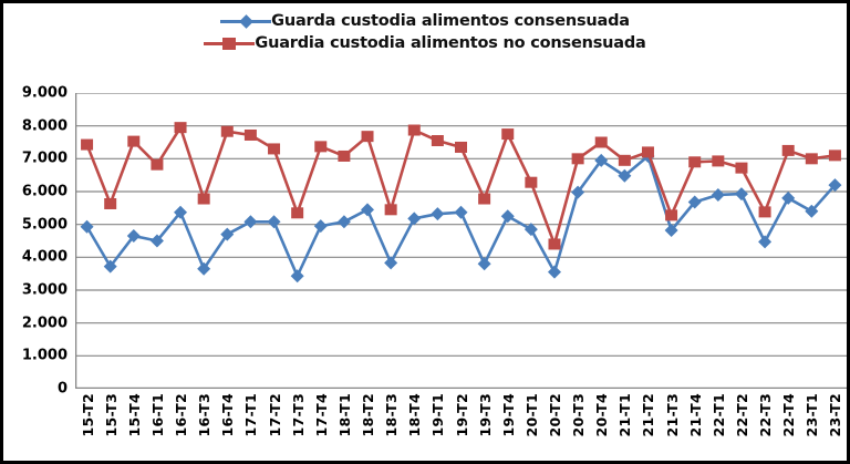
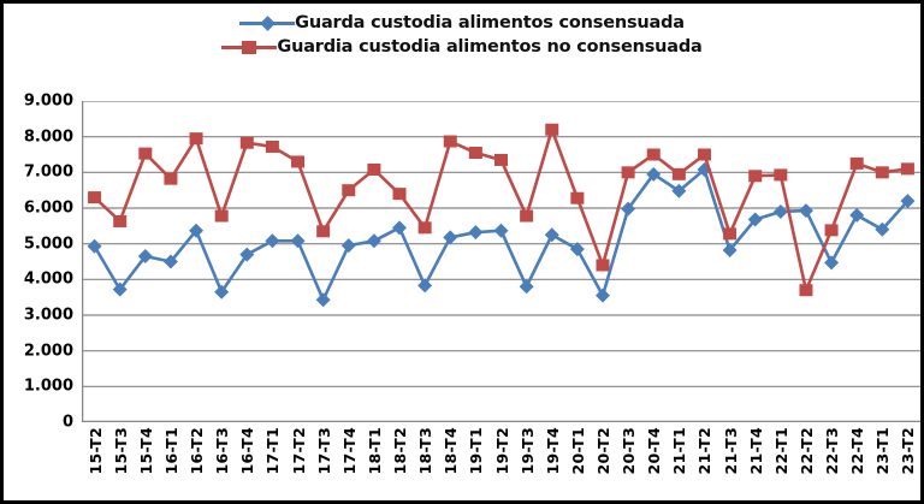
Guardia custodia alimentos no consensuada/15-T2: 7400 -> 6300
Guardia custodia alimentos no consensuada/17-T4: 7400 -> 6500
Guardia custodia alimentos no consensuada/18-T2: 7700 -> 6400
Guardia custodia alimentos no consensuada/19-T4: 7800 -> 8200
Guardia custodia alimentos no consensuada/21-T2: 7200 -> 7500
Guardia custodia alimentos no consensuada/22-T2: 6700 -> 3700
